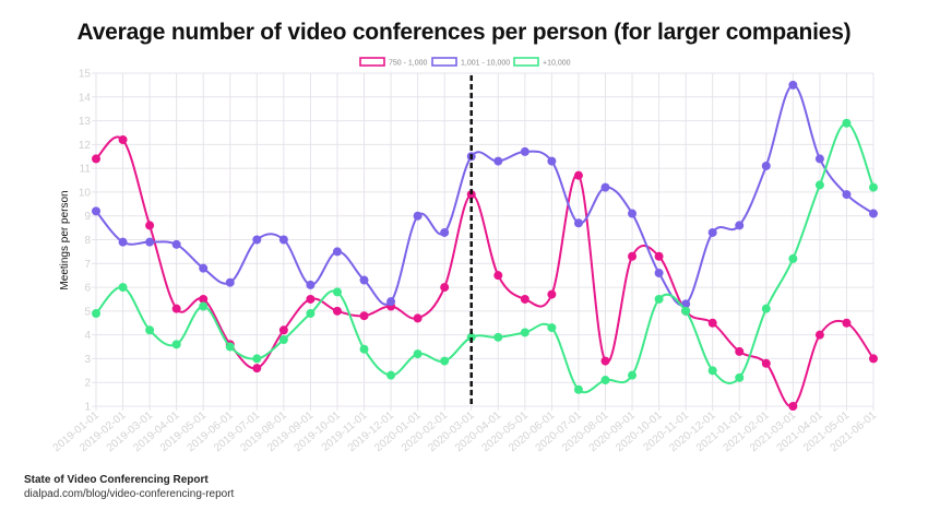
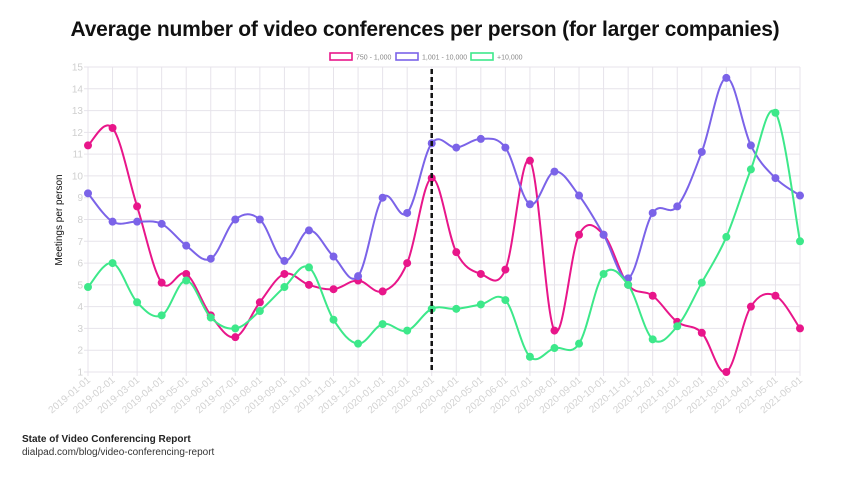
1,001 - 10,000/2020-10-01: 6.6 -> 7.3
+10,000/2021-01-01: 2.2 -> 3.1
+10,000/2021-06-01: 10.2 -> 7.0
